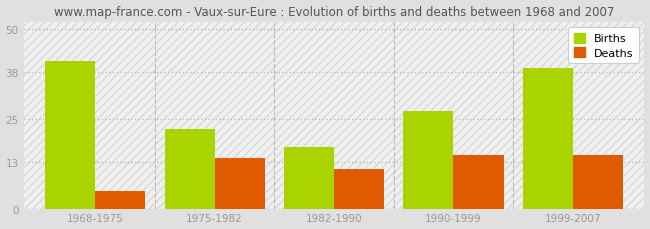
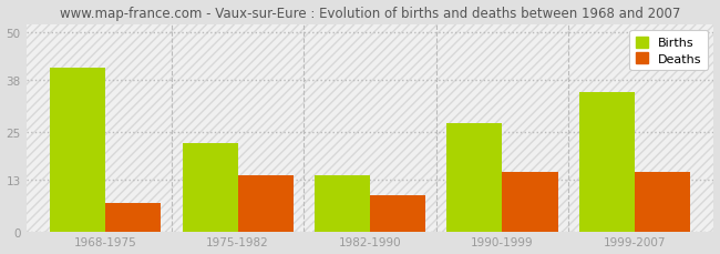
Deaths/1968-1975: 5 -> 7
Births/1982-1990: 17 -> 14
Deaths/1982-1990: 11 -> 9
Births/1999-2007: 39 -> 35
